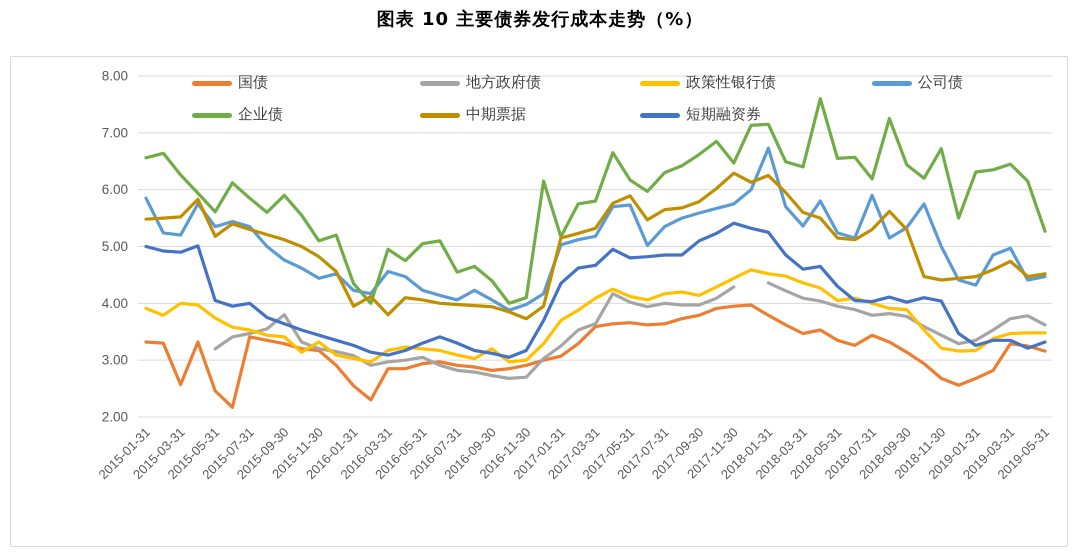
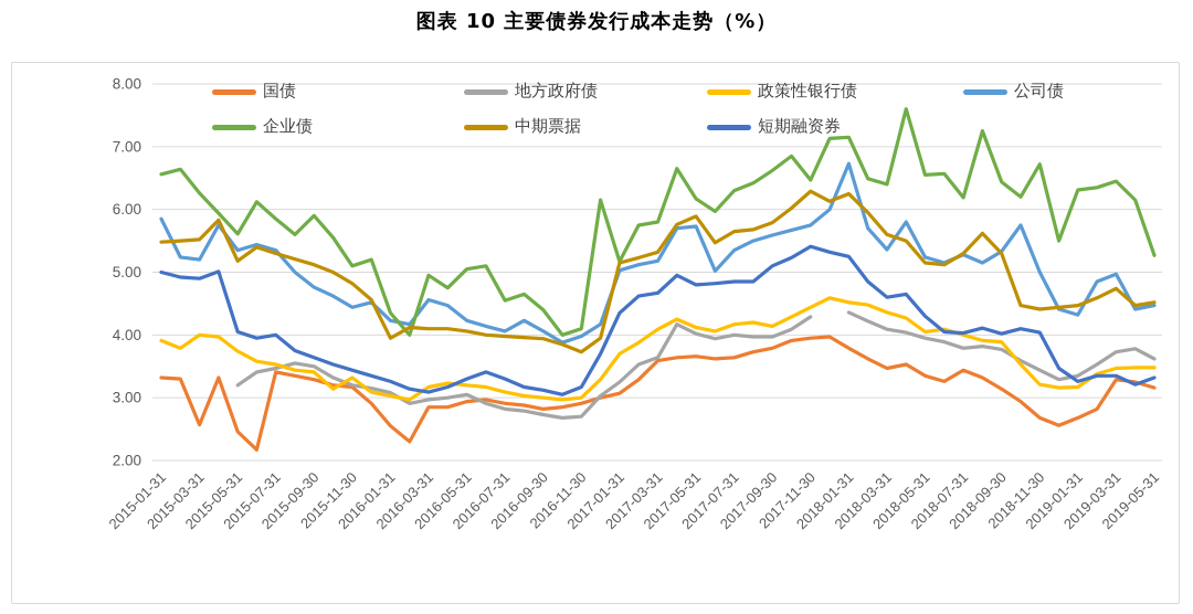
地方政府债/2015-09-30: 3.8 -> 3.5
中期票据/2016-03-31: 3.8 -> 4.1
政策性银行债/2016-09-30: 3.2 -> 3.0
公司债/2018-07-31: 5.9 -> 5.3
